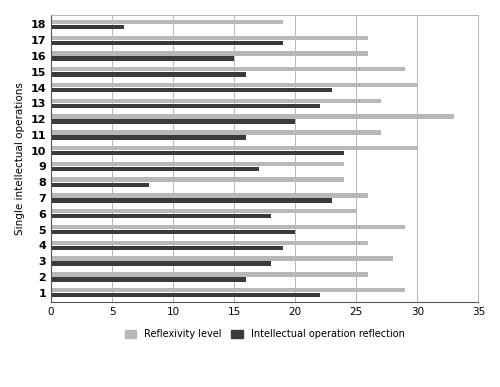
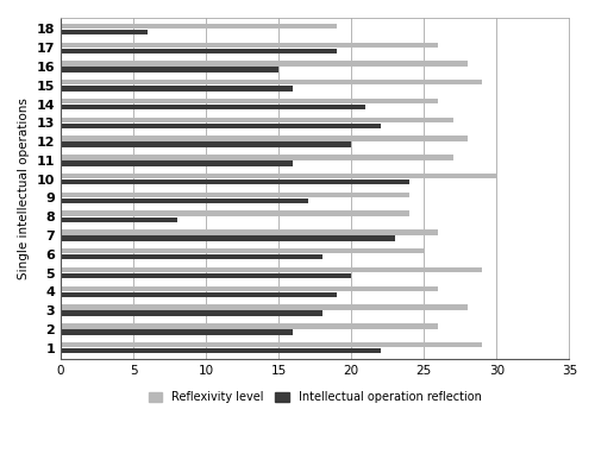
Reflexivity level/16: 26 -> 28
Reflexivity level/14: 30 -> 26
Intellectual operation reflection/14: 23 -> 21
Reflexivity level/12: 33 -> 28
